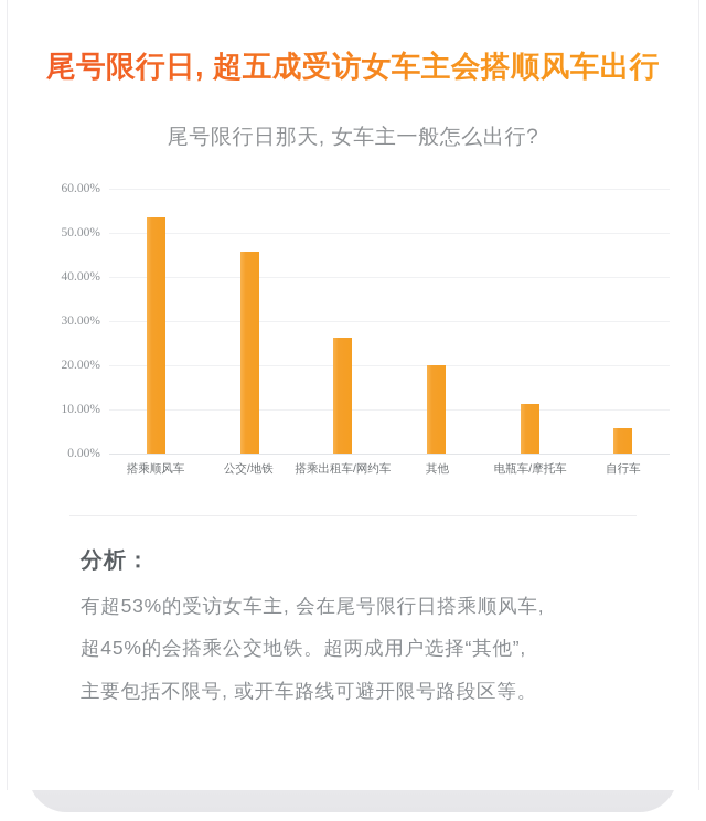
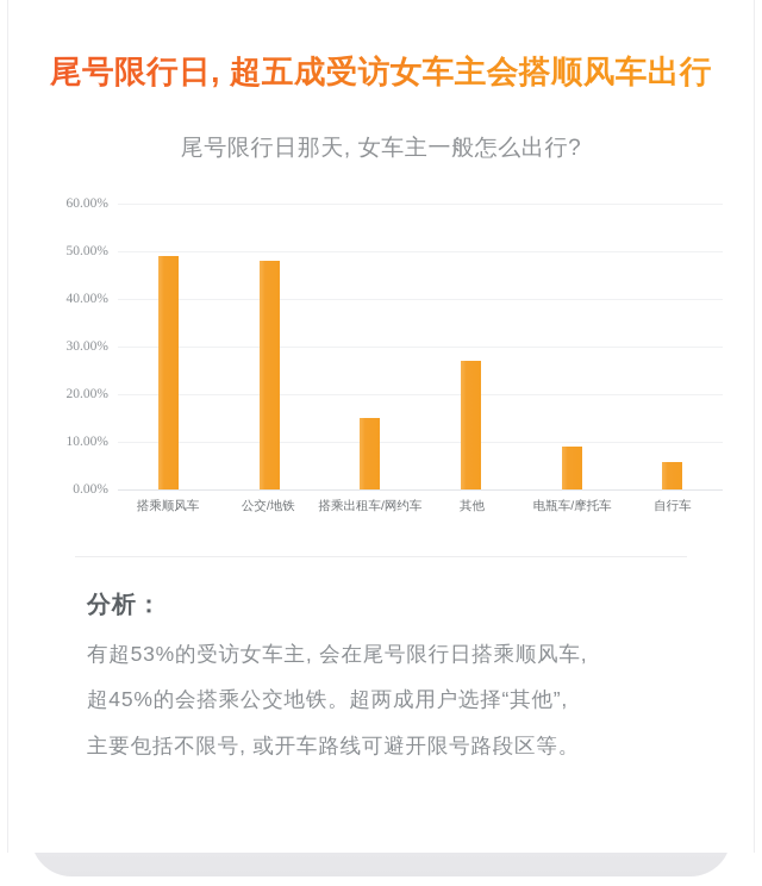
搭乘顺风车: 54% -> 49%
公交/地铁: 46% -> 48%
搭乘出租车/网约车: 26% -> 15%
其他: 20% -> 27%
电瓶车/摩托车: 11% -> 9%
